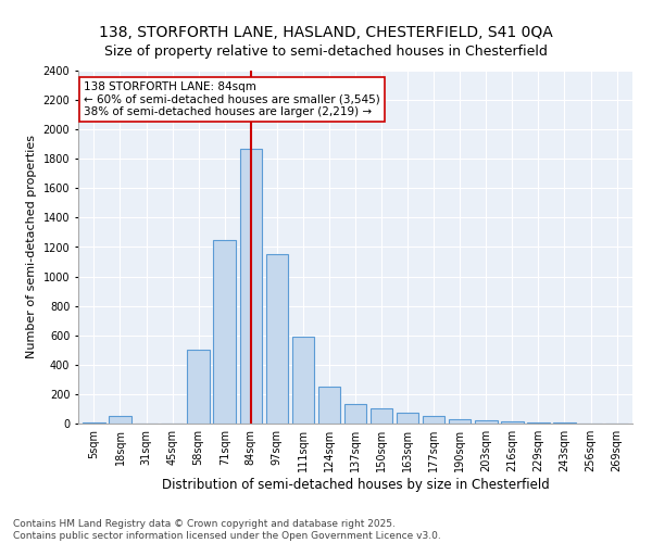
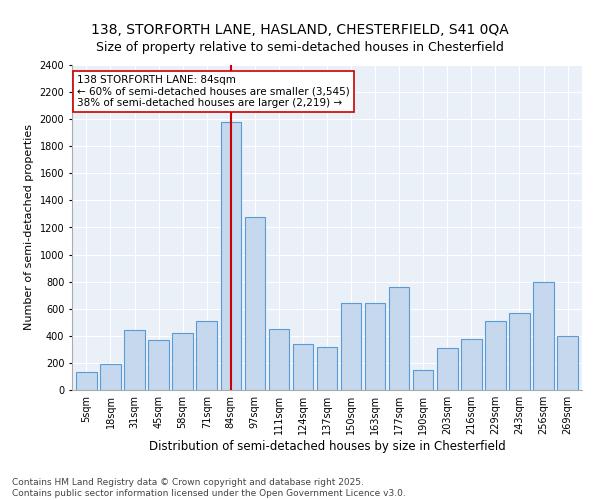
5sqm: 0 -> 130
18sqm: 50 -> 190
31sqm: 0 -> 440
45sqm: 0 -> 370
58sqm: 500 -> 420
71sqm: 1250 -> 510
84sqm: 1870 -> 1980
97sqm: 1150 -> 1280
111sqm: 590 -> 450
124sqm: 250 -> 340
137sqm: 130 -> 320
150sqm: 100 -> 640
163sqm: 80 -> 640
177sqm: 50 -> 760
190sqm: 30 -> 150
203sqm: 20 -> 310
216sqm: 10 -> 380
229sqm: 10 -> 510
243sqm: 0 -> 570
256sqm: 0 -> 800
269sqm: 0 -> 400
